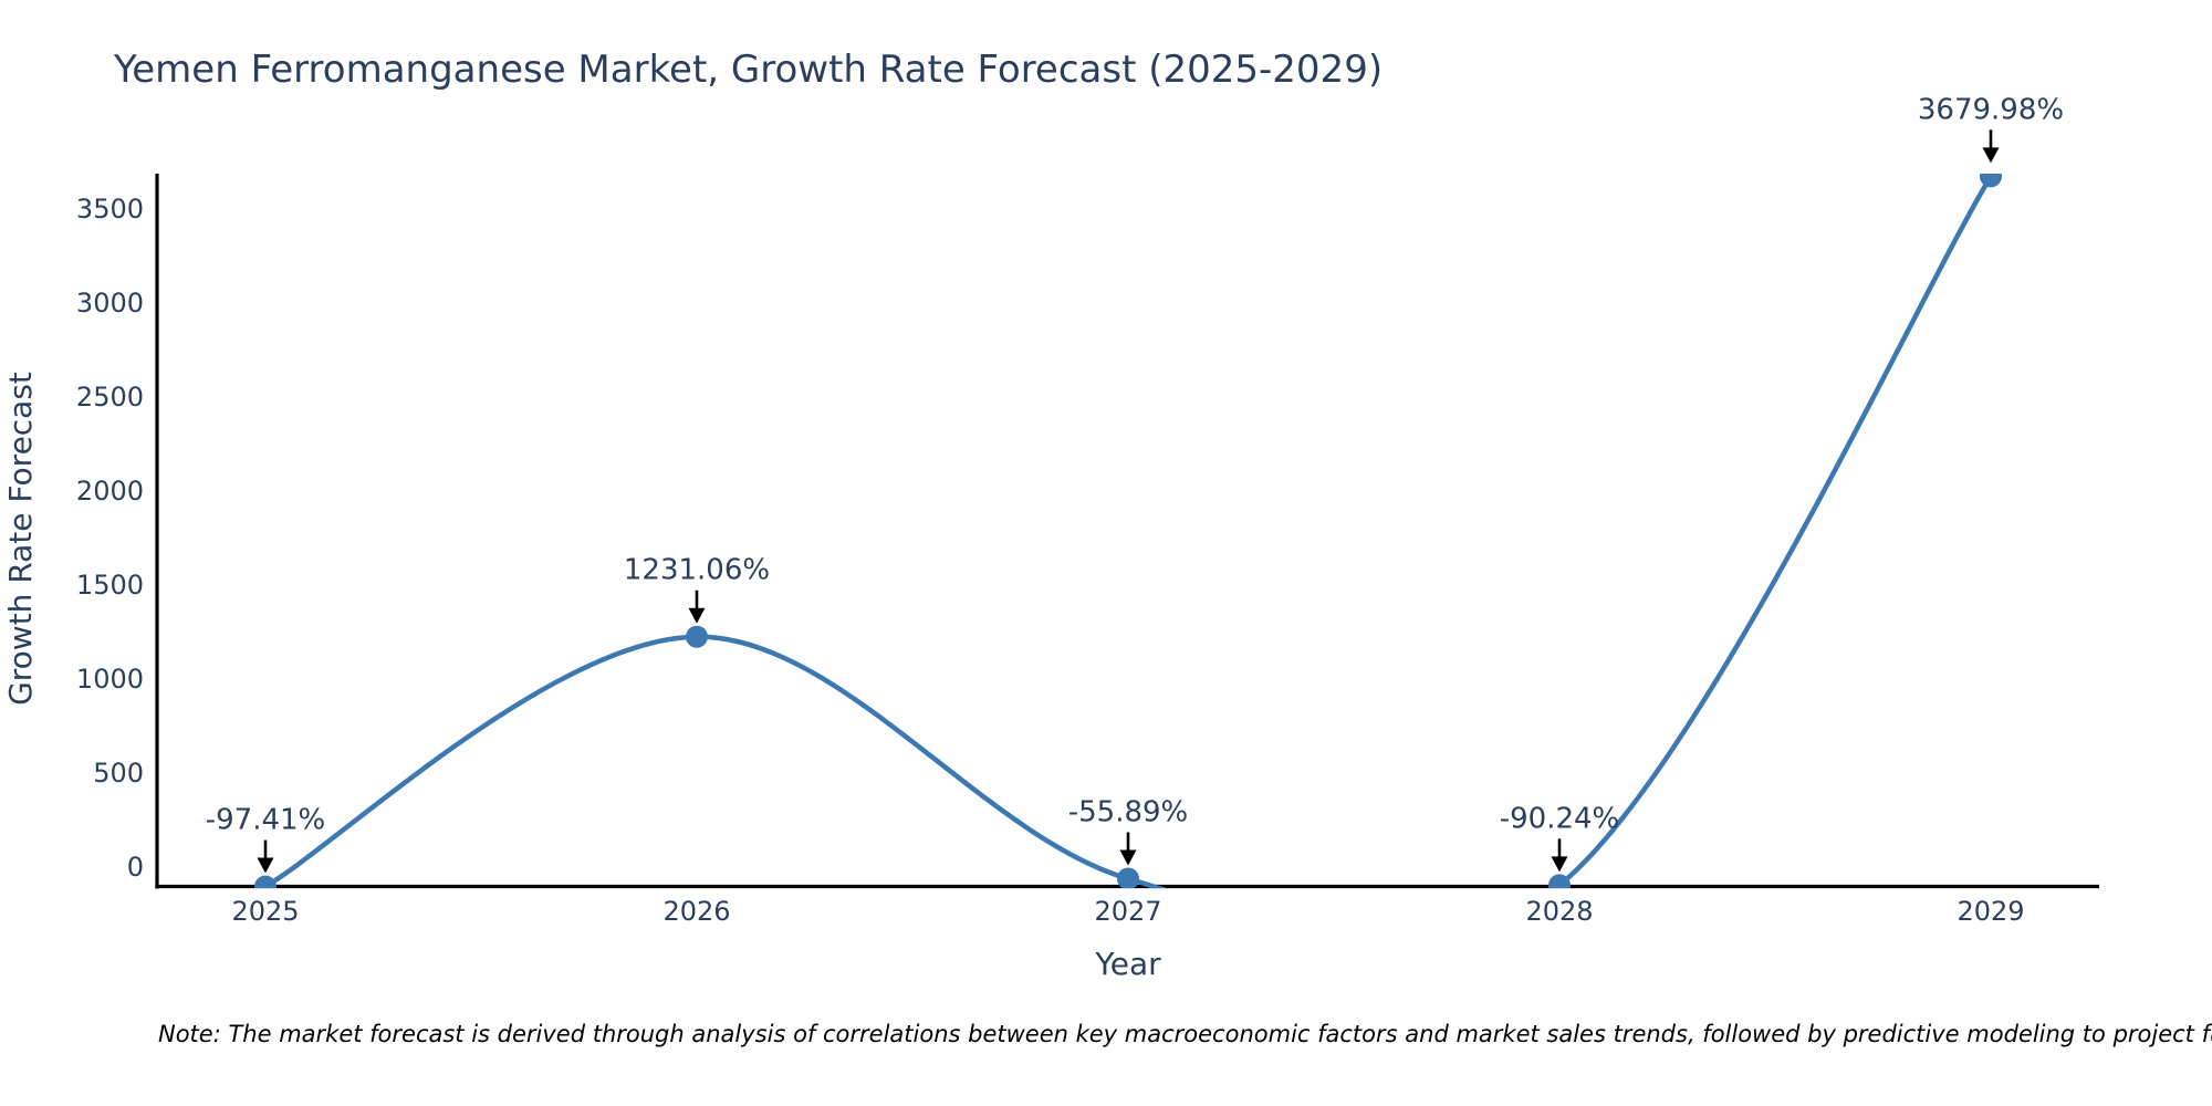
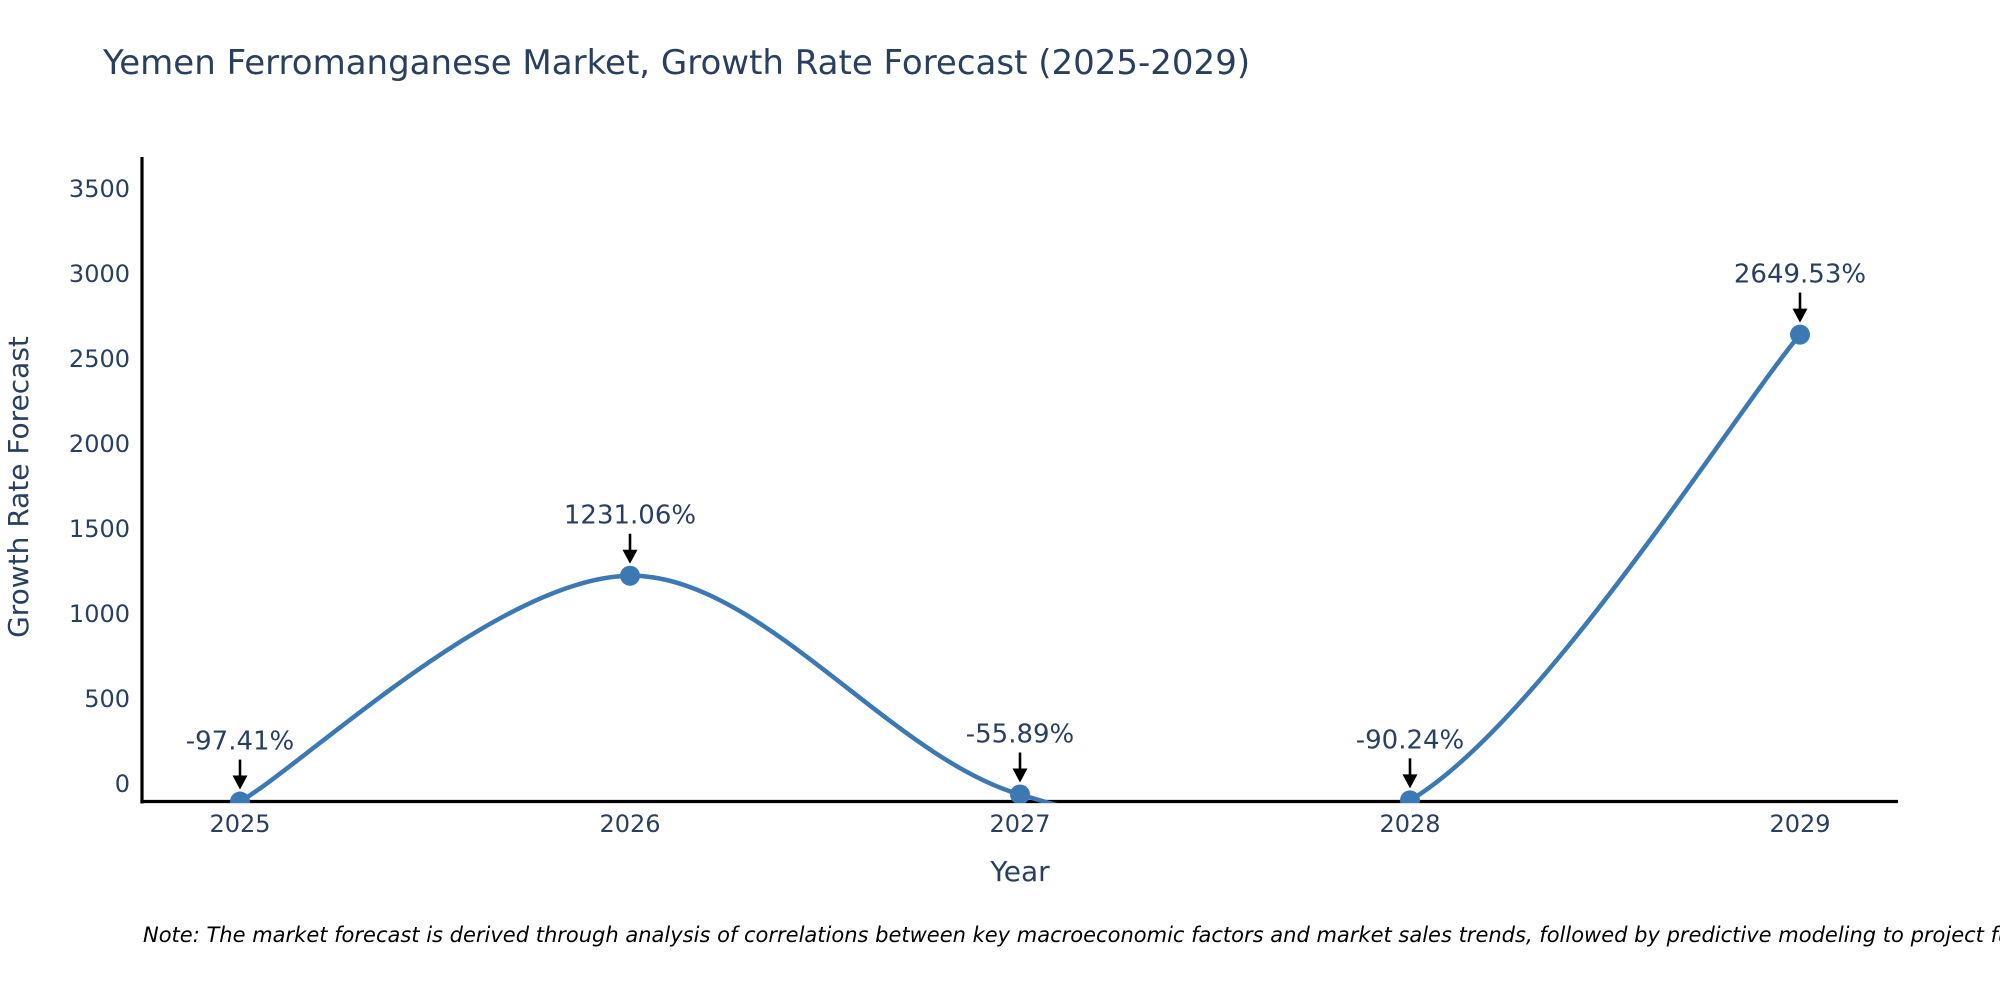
2029: 3679.98% -> 2649.53%
